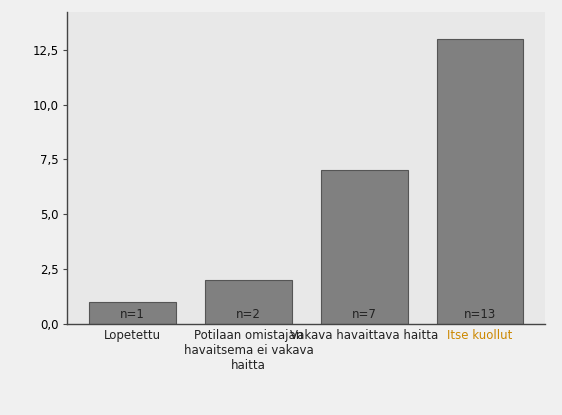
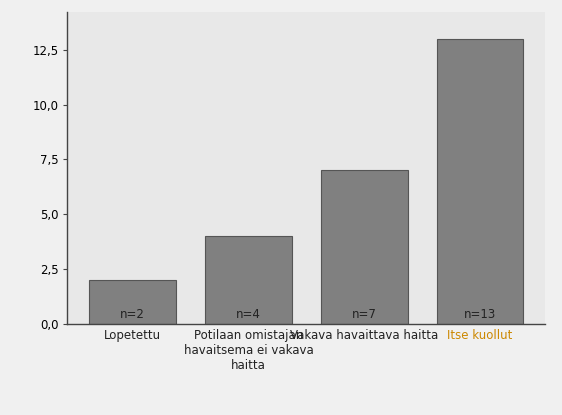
Lopetettu: n=1 -> n=2
Potilaan omistajan havaitsema ei vakava haitta: n=2 -> n=4
